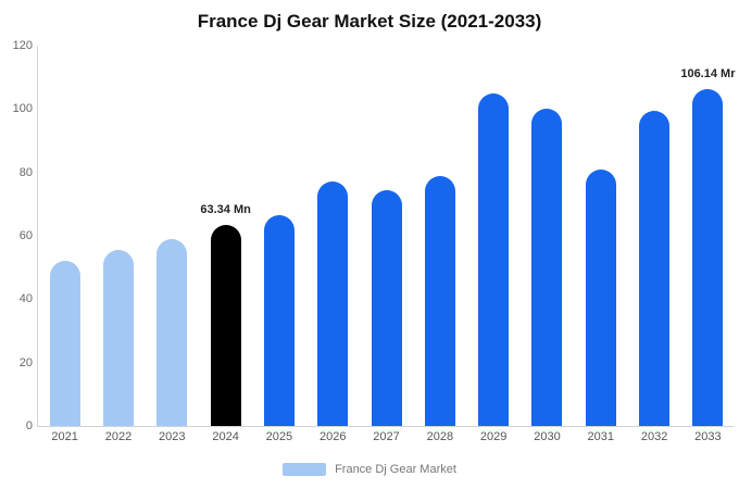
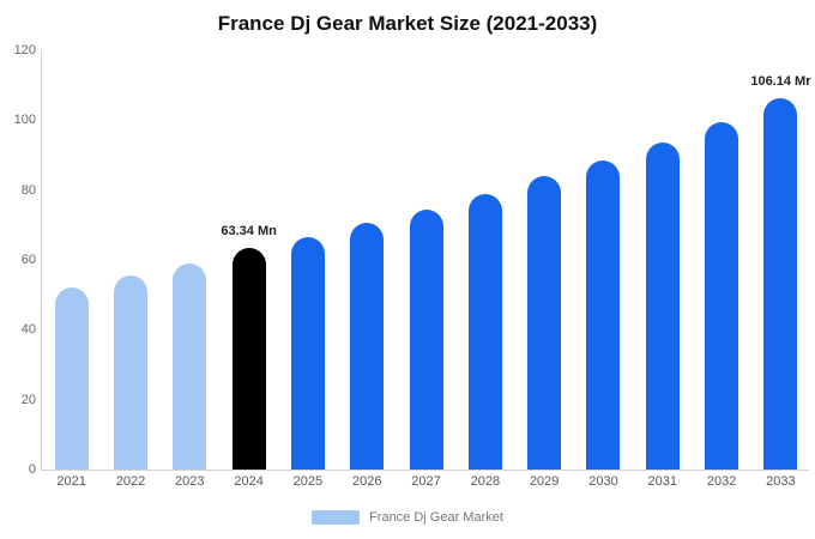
2026: 77 -> 70
2029: 105 -> 84
2030: 100 -> 88
2031: 81 -> 94
